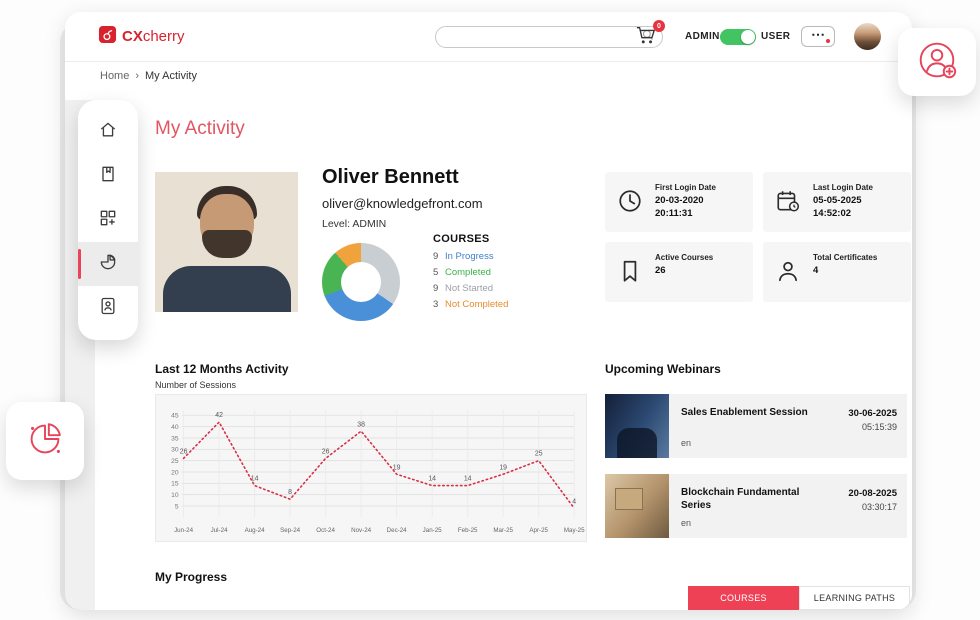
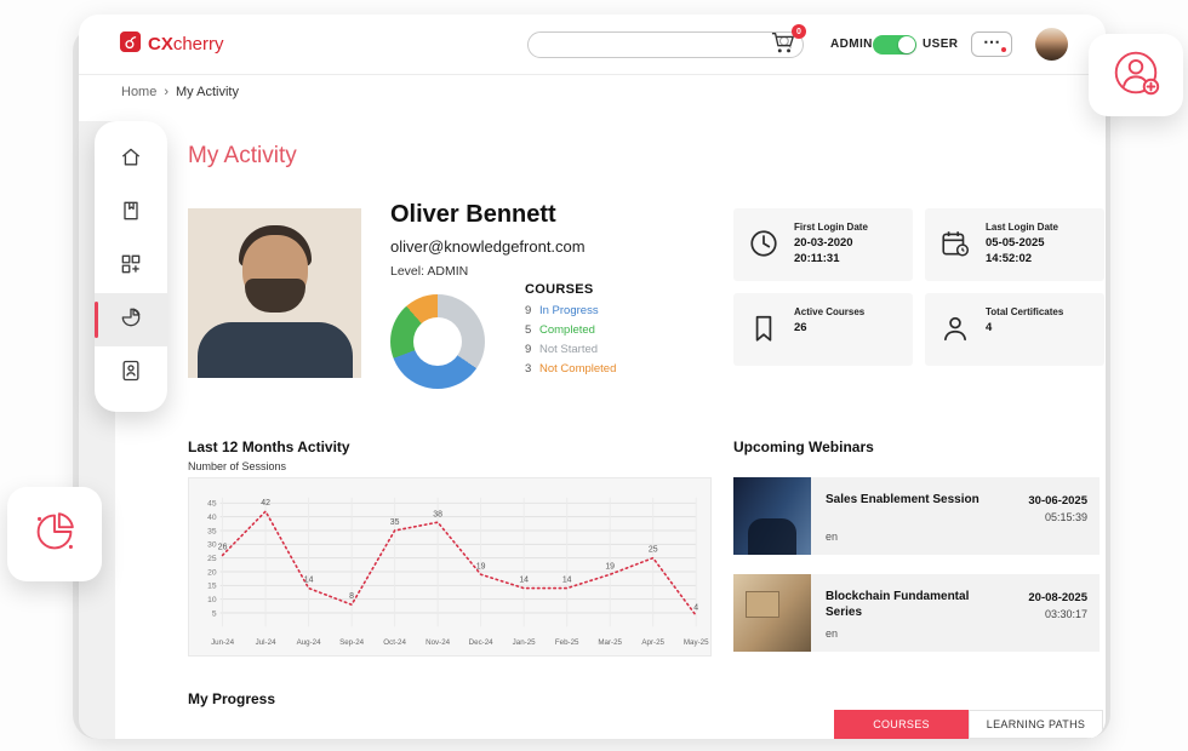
Oct-24: 26 -> 35
